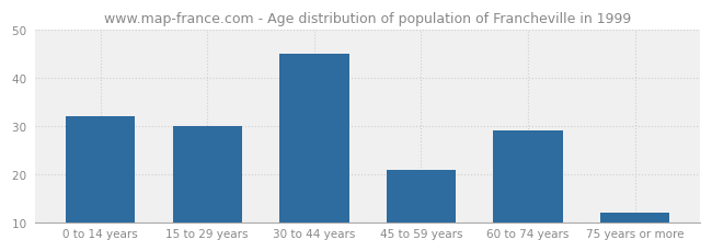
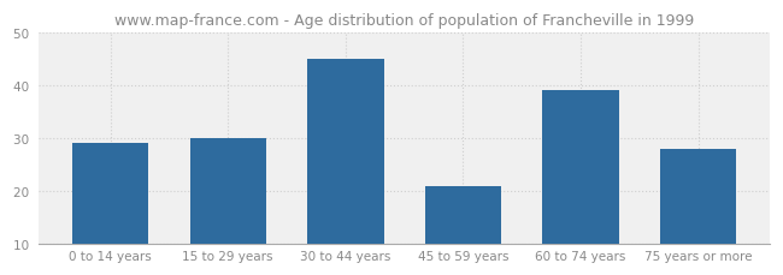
0 to 14 years: 32  -> 29 
60 to 74 years: 29  -> 39 
75 years or more: 12  -> 28 
